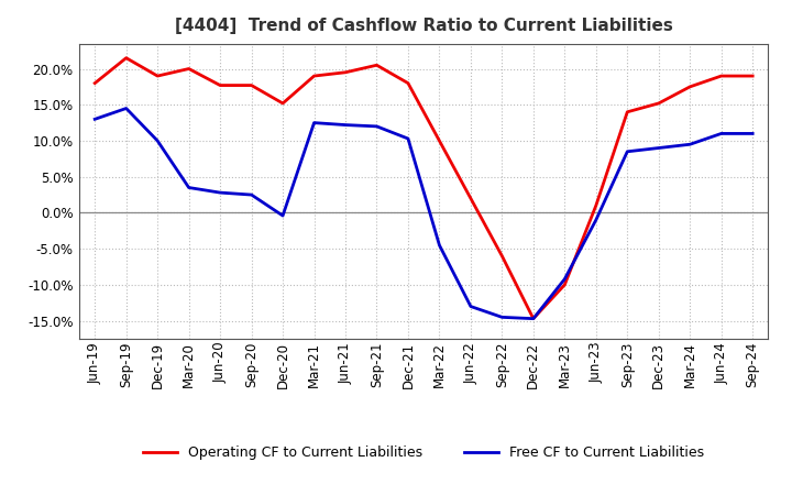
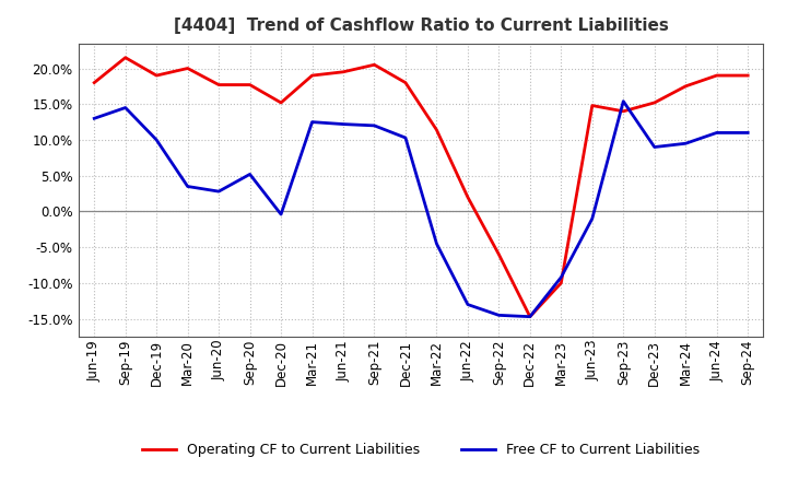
Free CF to Current Liabilities/Sep-20: 2.5% -> 5.2%
Operating CF to Current Liabilities/Mar-22: 10.0% -> 11.4%
Operating CF to Current Liabilities/Jun-23: 1.0% -> 14.8%
Free CF to Current Liabilities/Sep-23: 8.5% -> 15.4%
